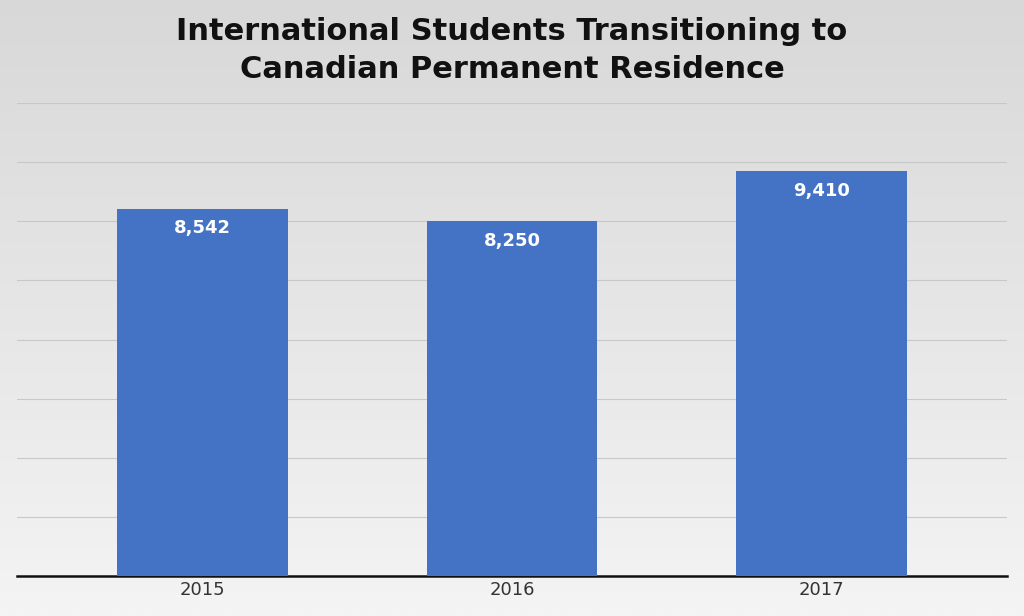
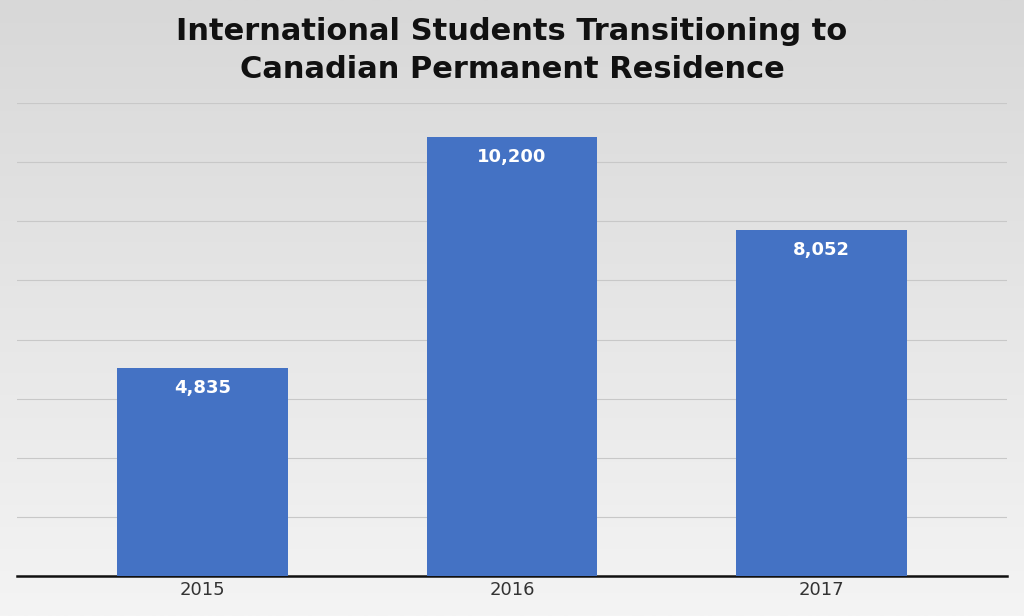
2015: 8,542 -> 4,835
2016: 8,250 -> 10,200
2017: 9,410 -> 8,052
